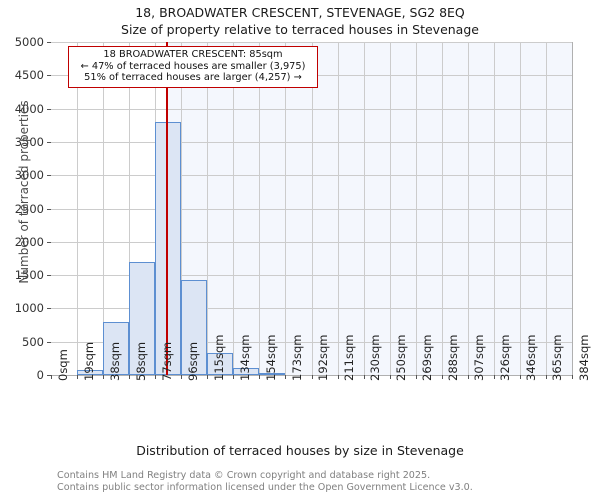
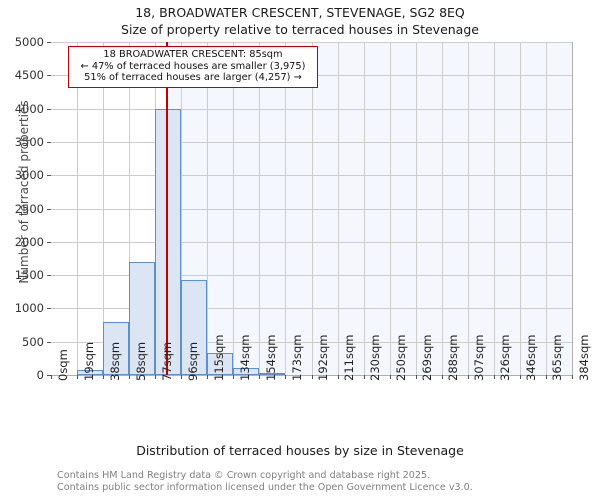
77sqm: 3800 -> 4000
